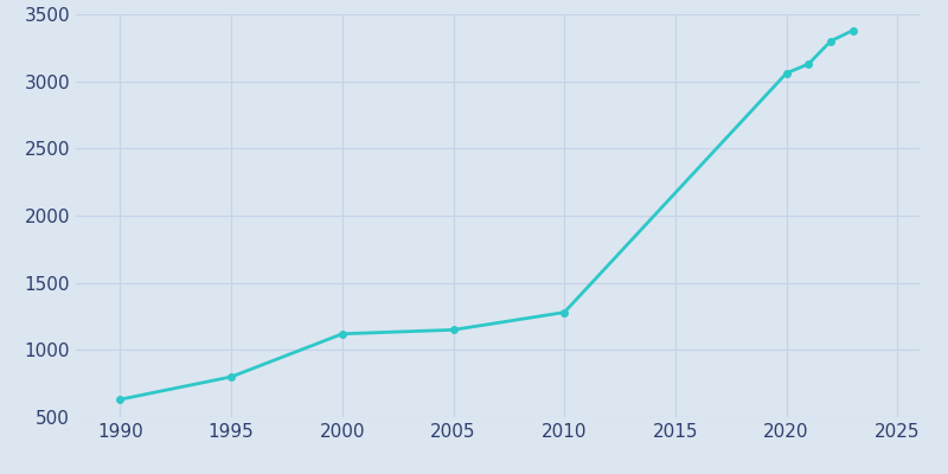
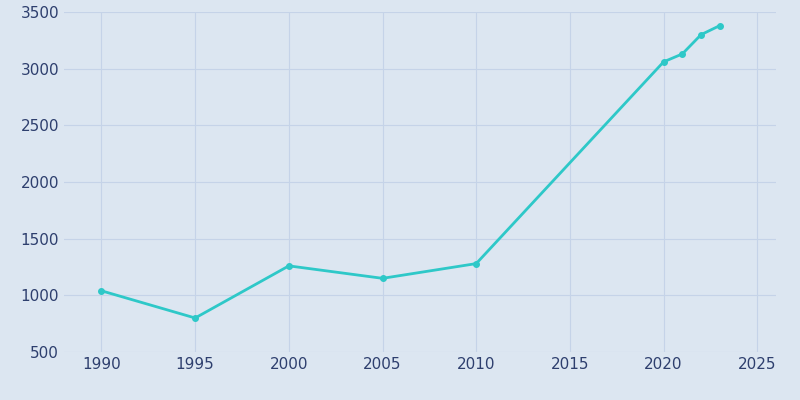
1990: 630 -> 1040
2000: 1120 -> 1260
